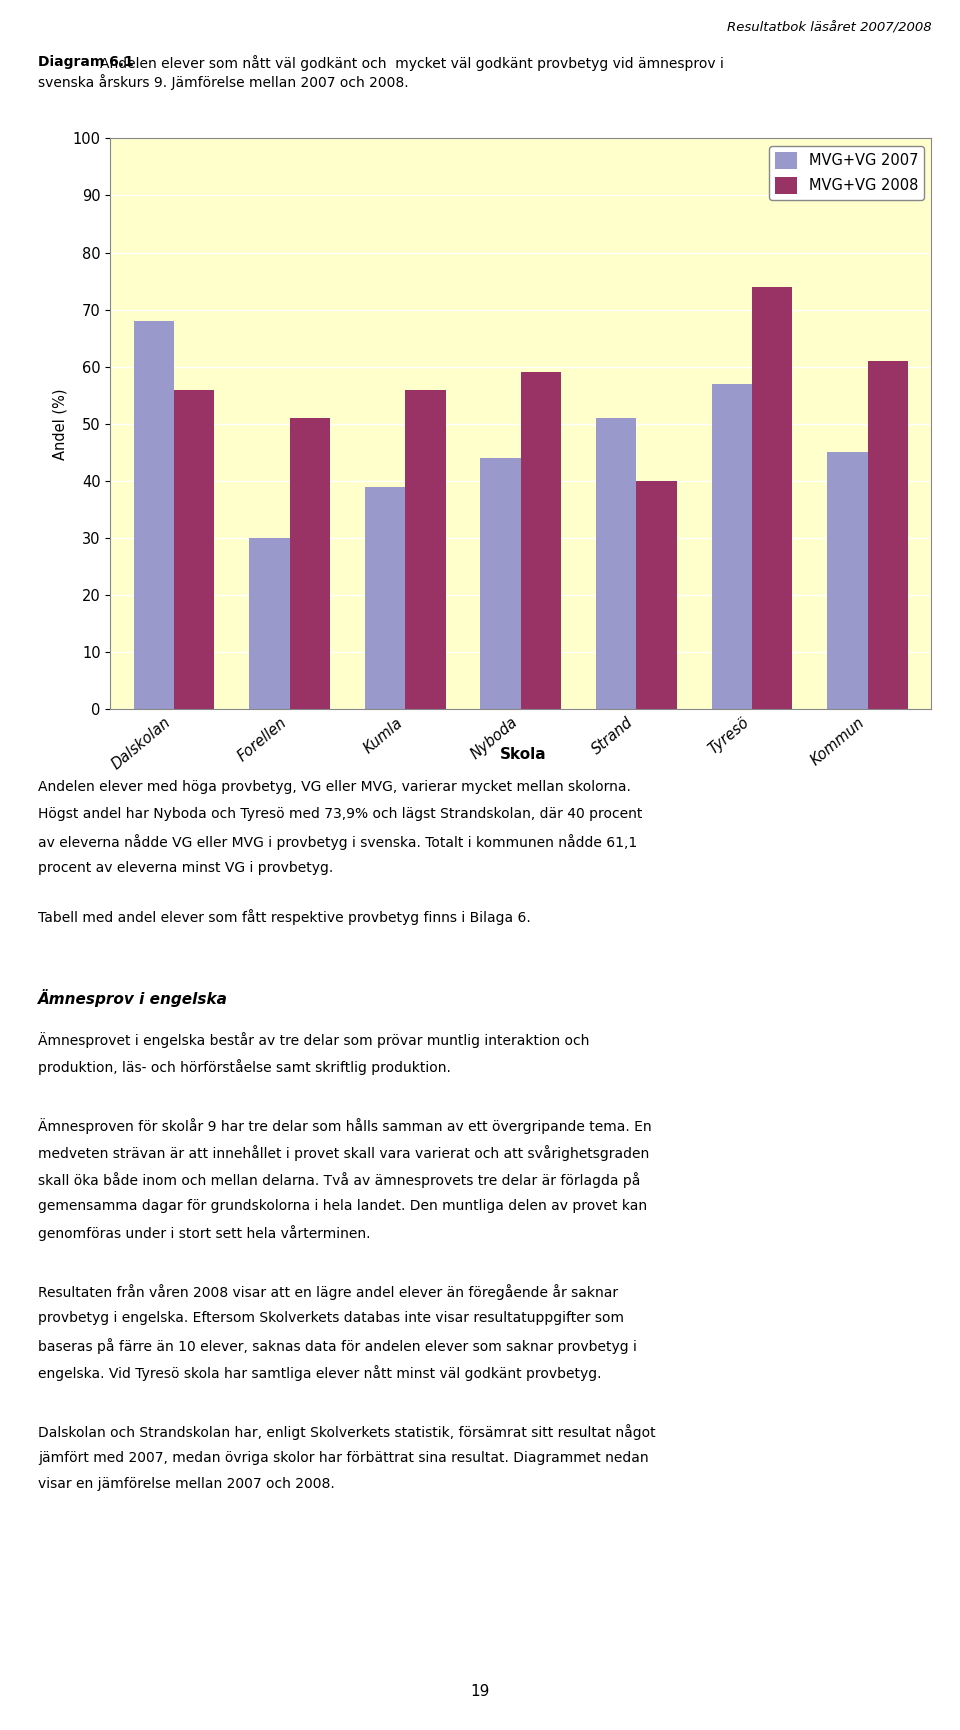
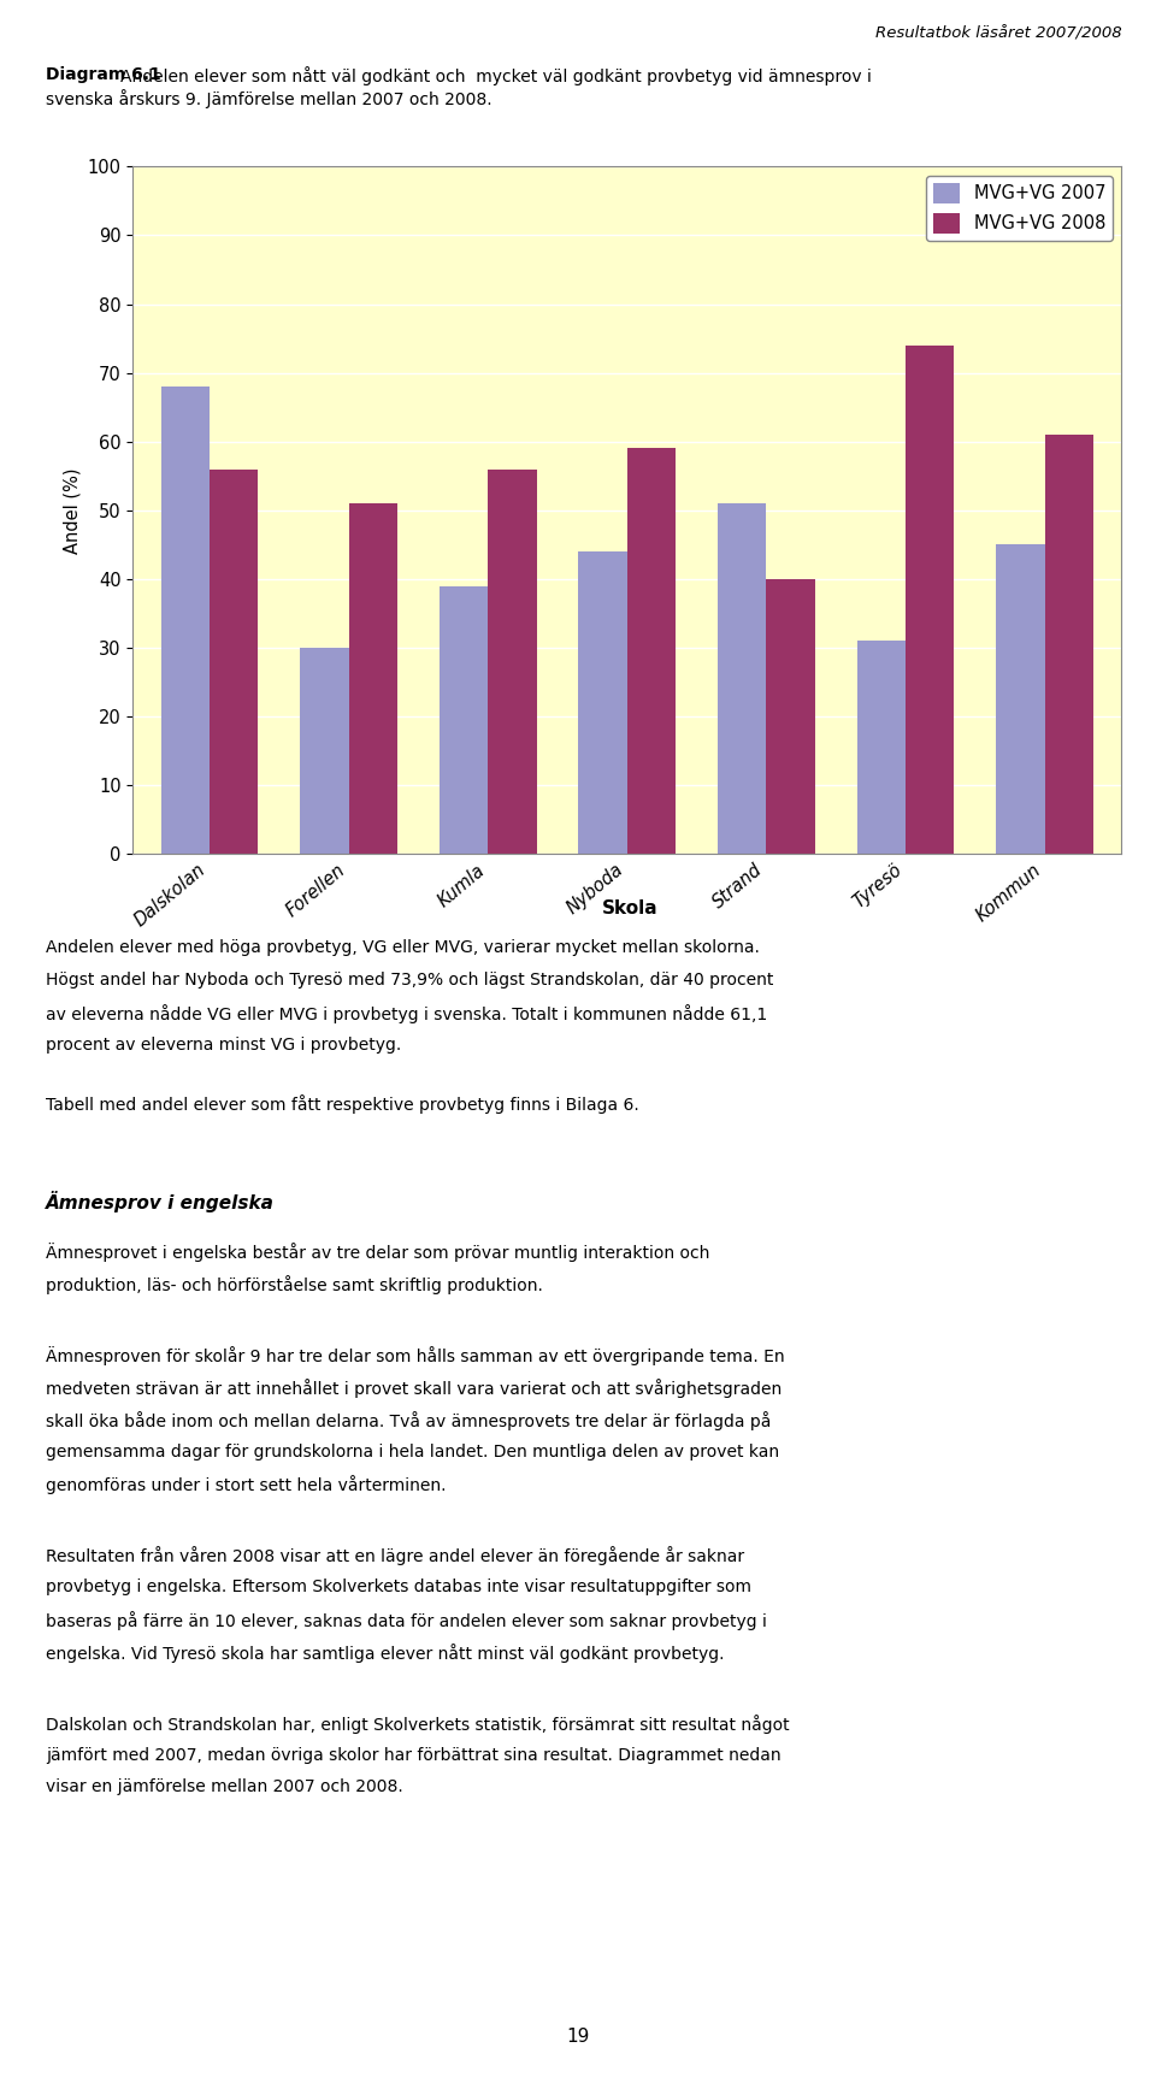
MVG+VG 2007/Tyresö: 57 -> 31
